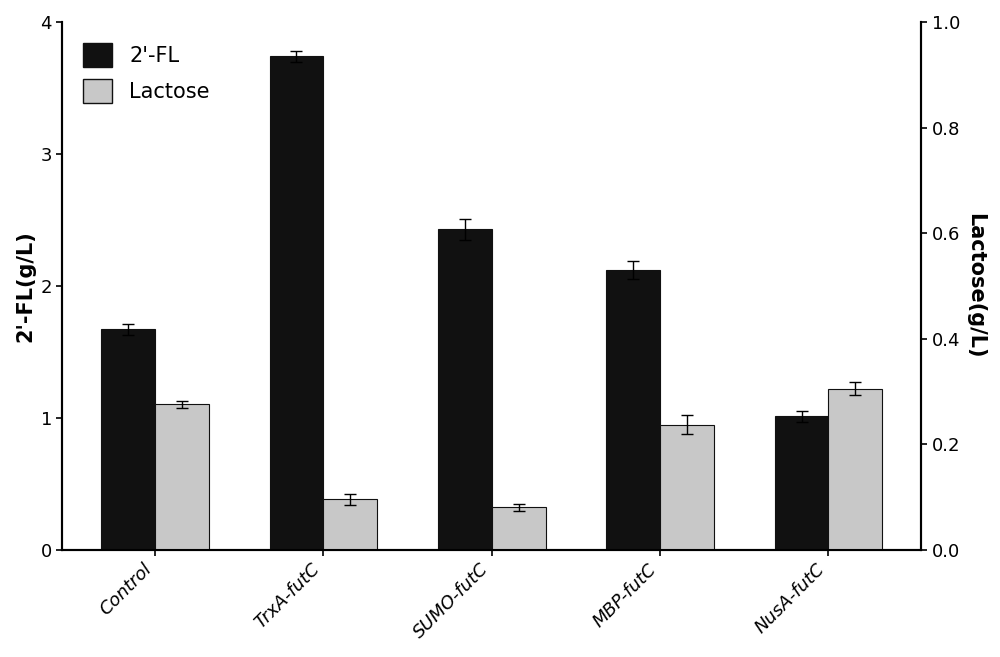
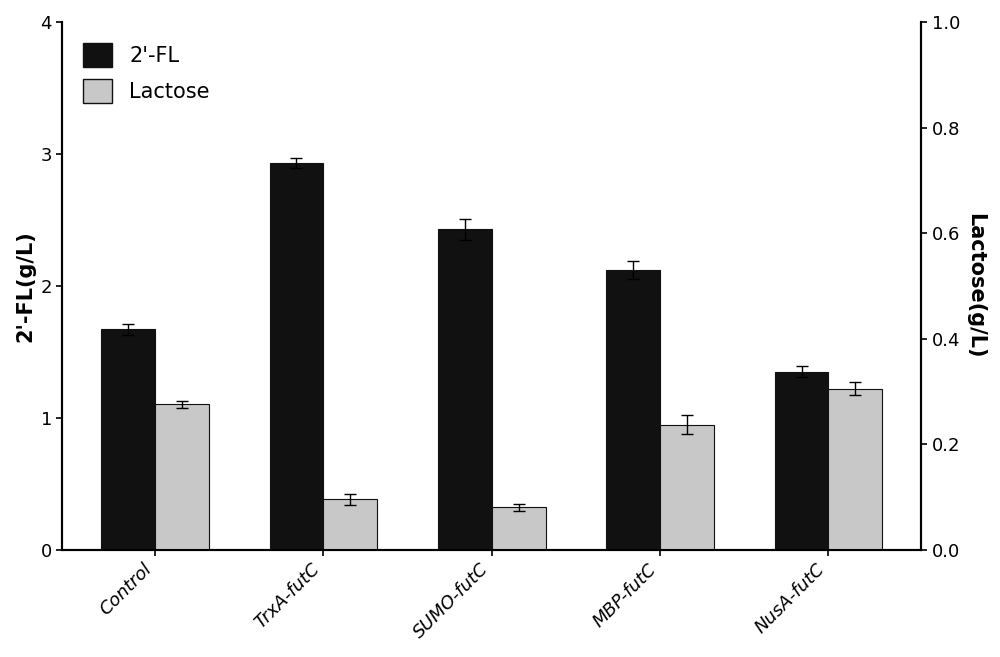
2'-FL/TrxA-futC: 3.74 -> 2.93
2'-FL/NusA-futC: 1.01 -> 1.35
